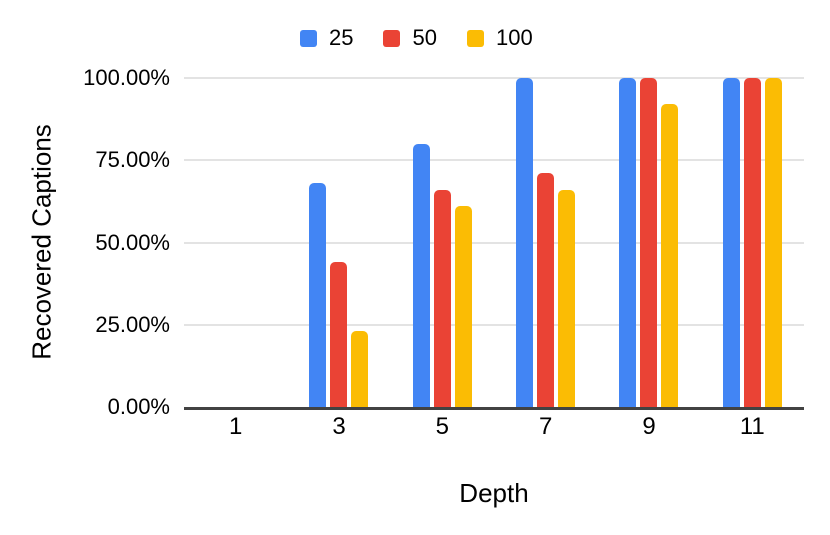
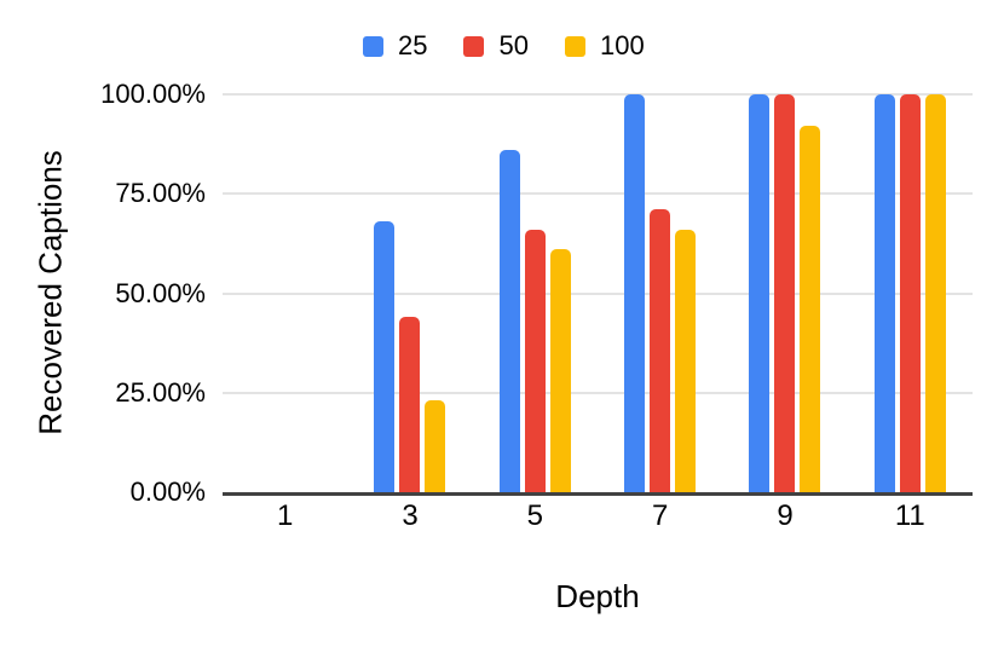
25/5: 80% -> 86%
